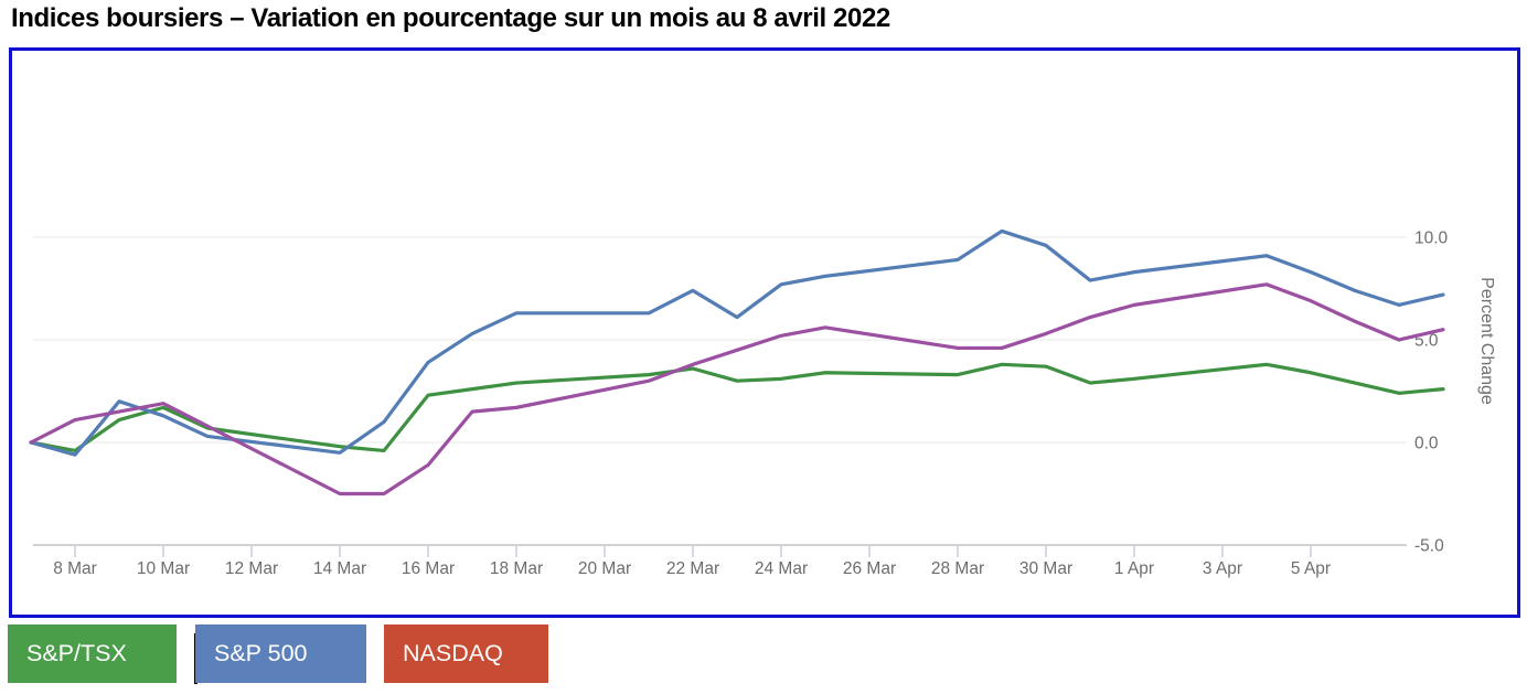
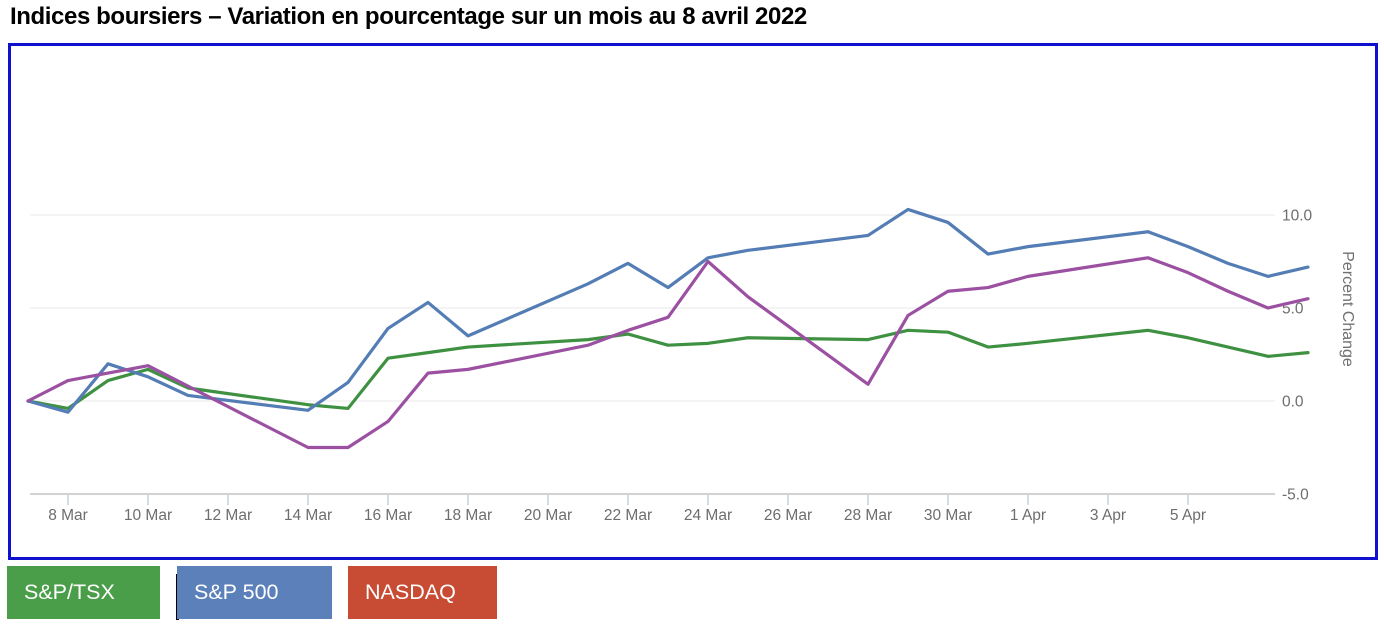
S&P 500/18 Mar: 6.3 -> 3.5
NASDAQ/24 Mar: 5.2 -> 7.5
NASDAQ/28 Mar: 4.6 -> 0.9
NASDAQ/30 Mar: 5.3 -> 5.9
